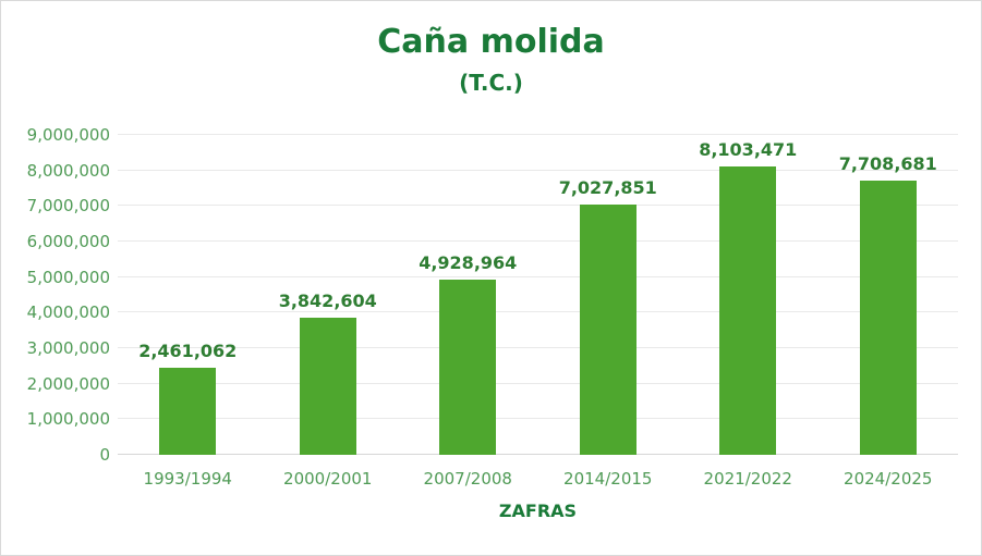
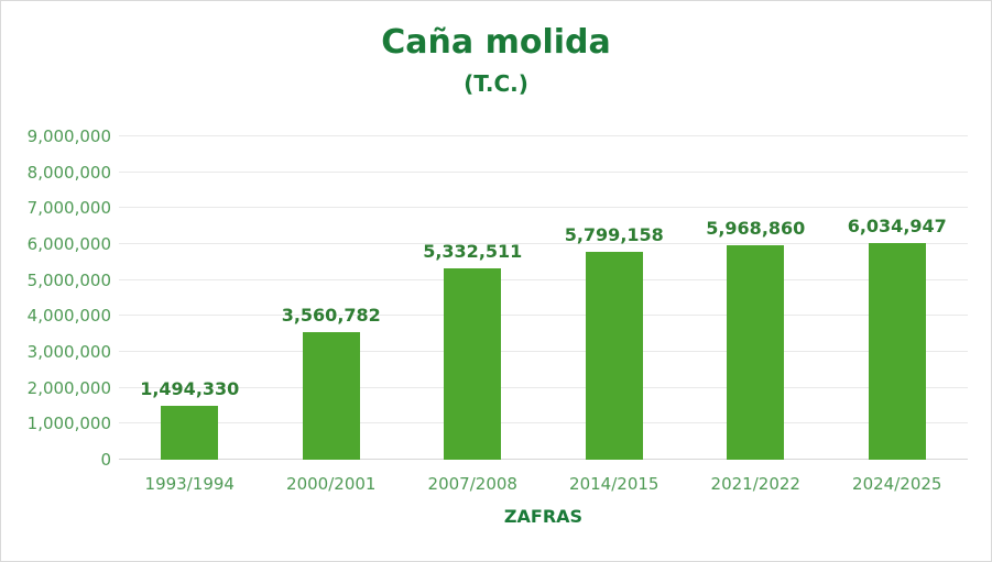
1993/1994: 2,461,062 -> 1,494,330
2000/2001: 3,842,604 -> 3,560,782
2007/2008: 4,928,964 -> 5,332,511
2014/2015: 7,027,851 -> 5,799,158
2021/2022: 8,103,471 -> 5,968,860
2024/2025: 7,708,681 -> 6,034,947
